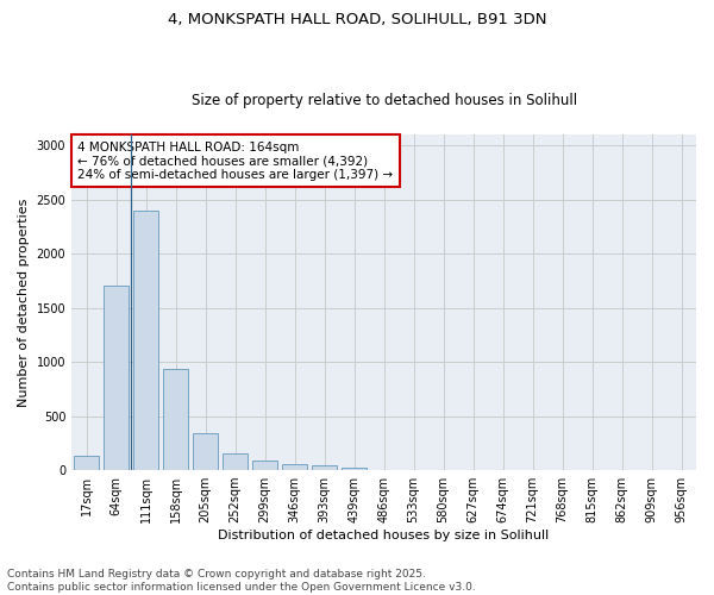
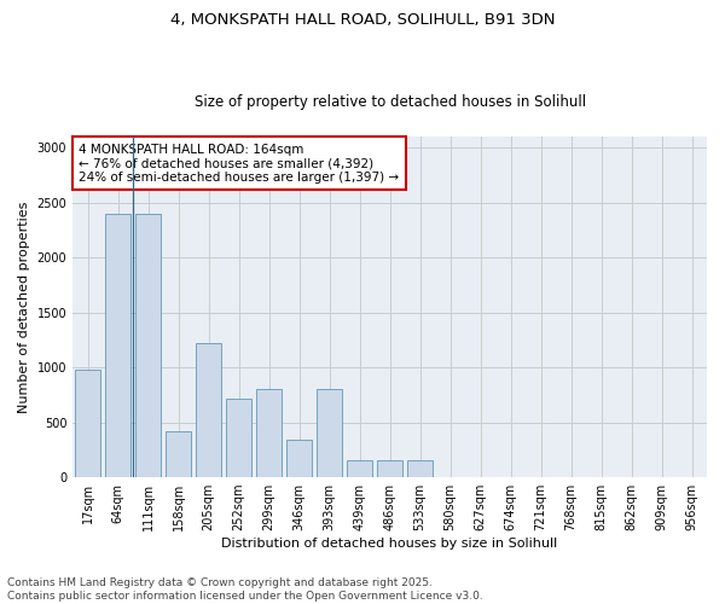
17sqm: 130 -> 980
64sqm: 1700 -> 2400
158sqm: 930 -> 420
205sqm: 340 -> 1220
252sqm: 150 -> 720
299sqm: 90 -> 800
346sqm: 60 -> 340
393sqm: 40 -> 800
439sqm: 20 -> 160
486sqm: 0 -> 160
533sqm: 0 -> 160
